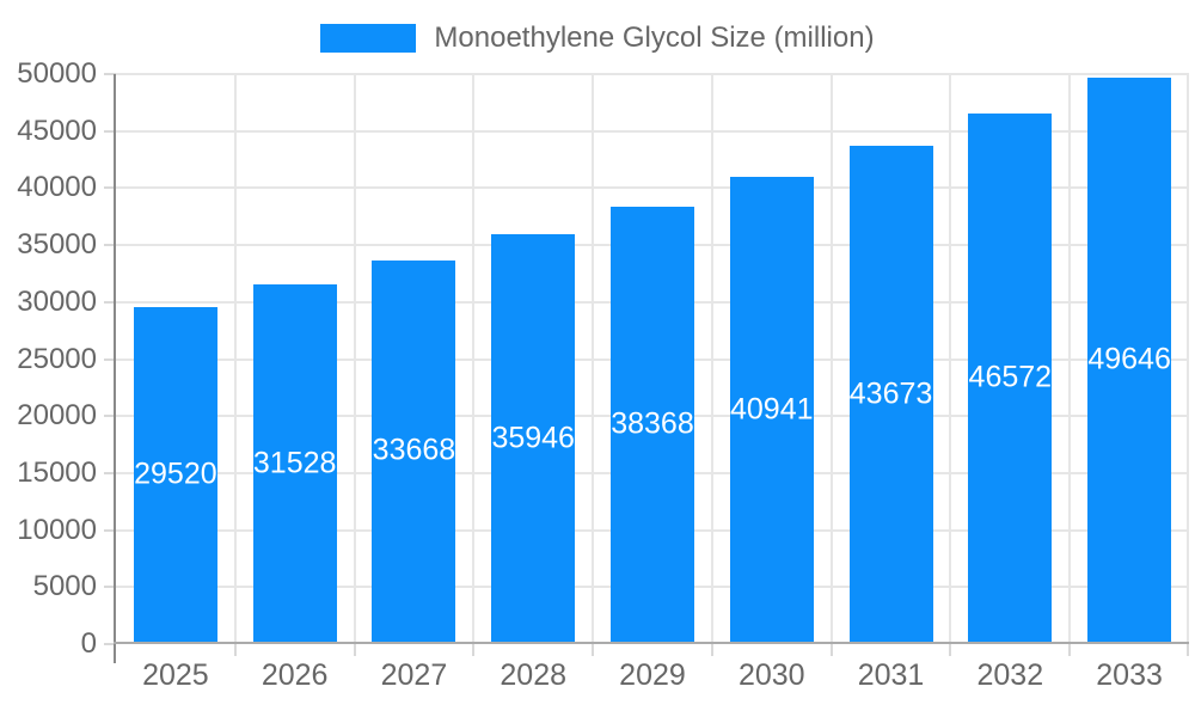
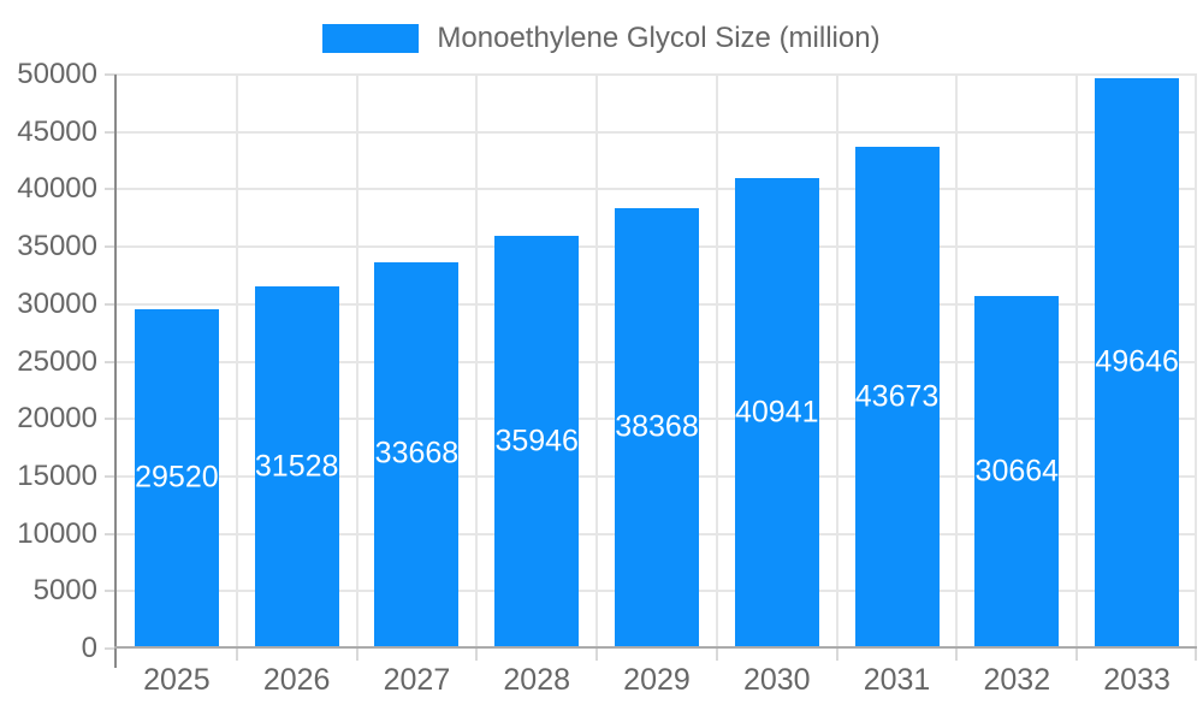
2032: 46572 -> 30664
